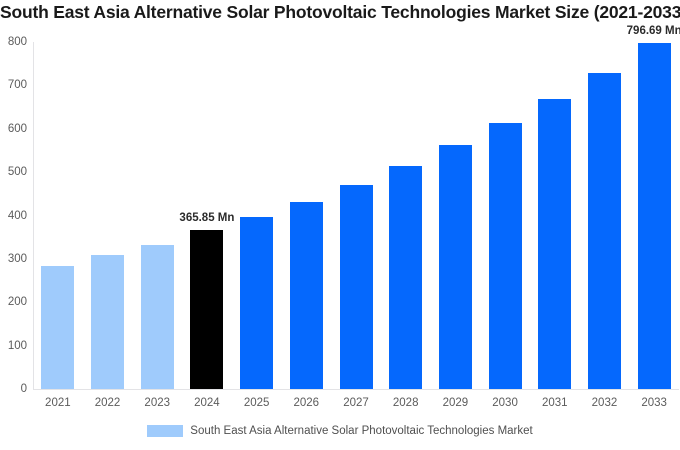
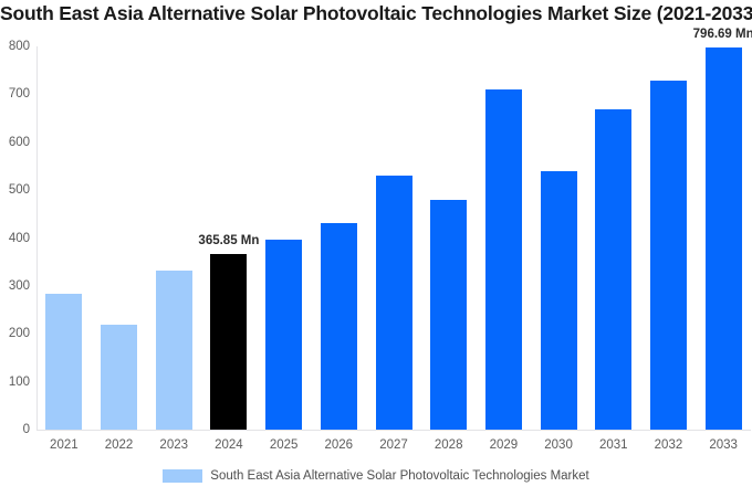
2022: 310 -> 220
2027: 470 -> 530
2028: 510 -> 480
2029: 560 -> 710
2030: 610 -> 540
